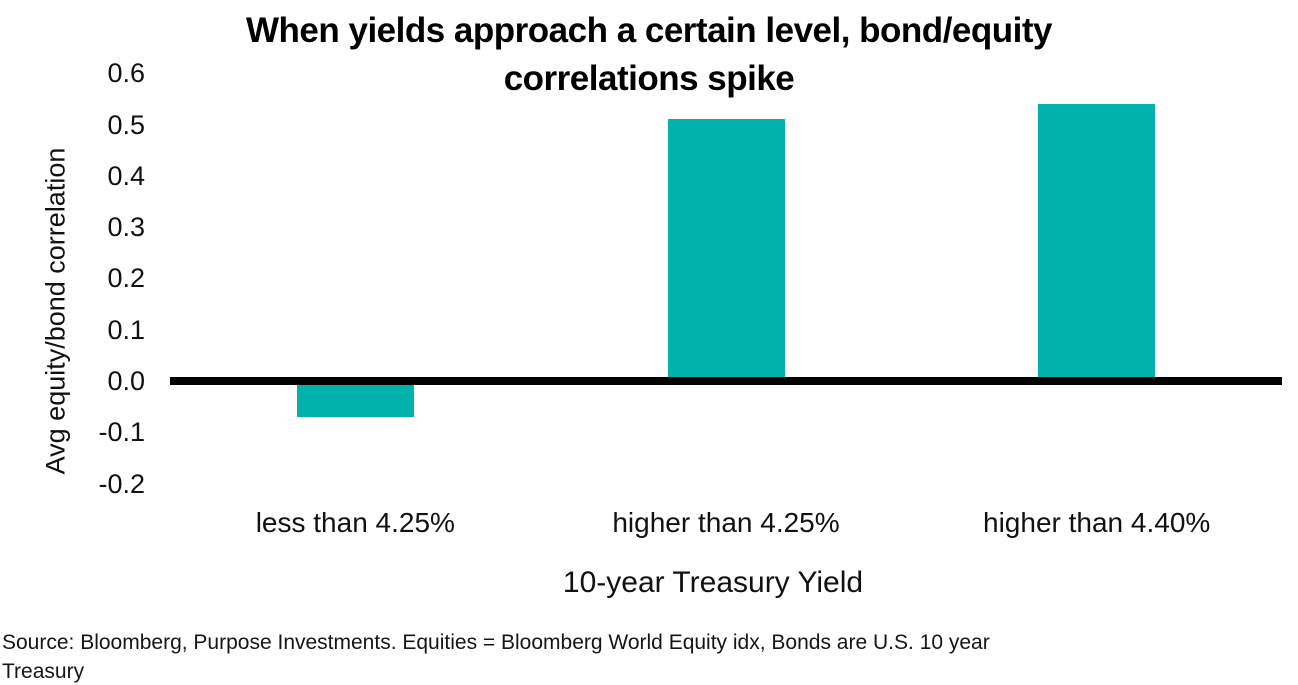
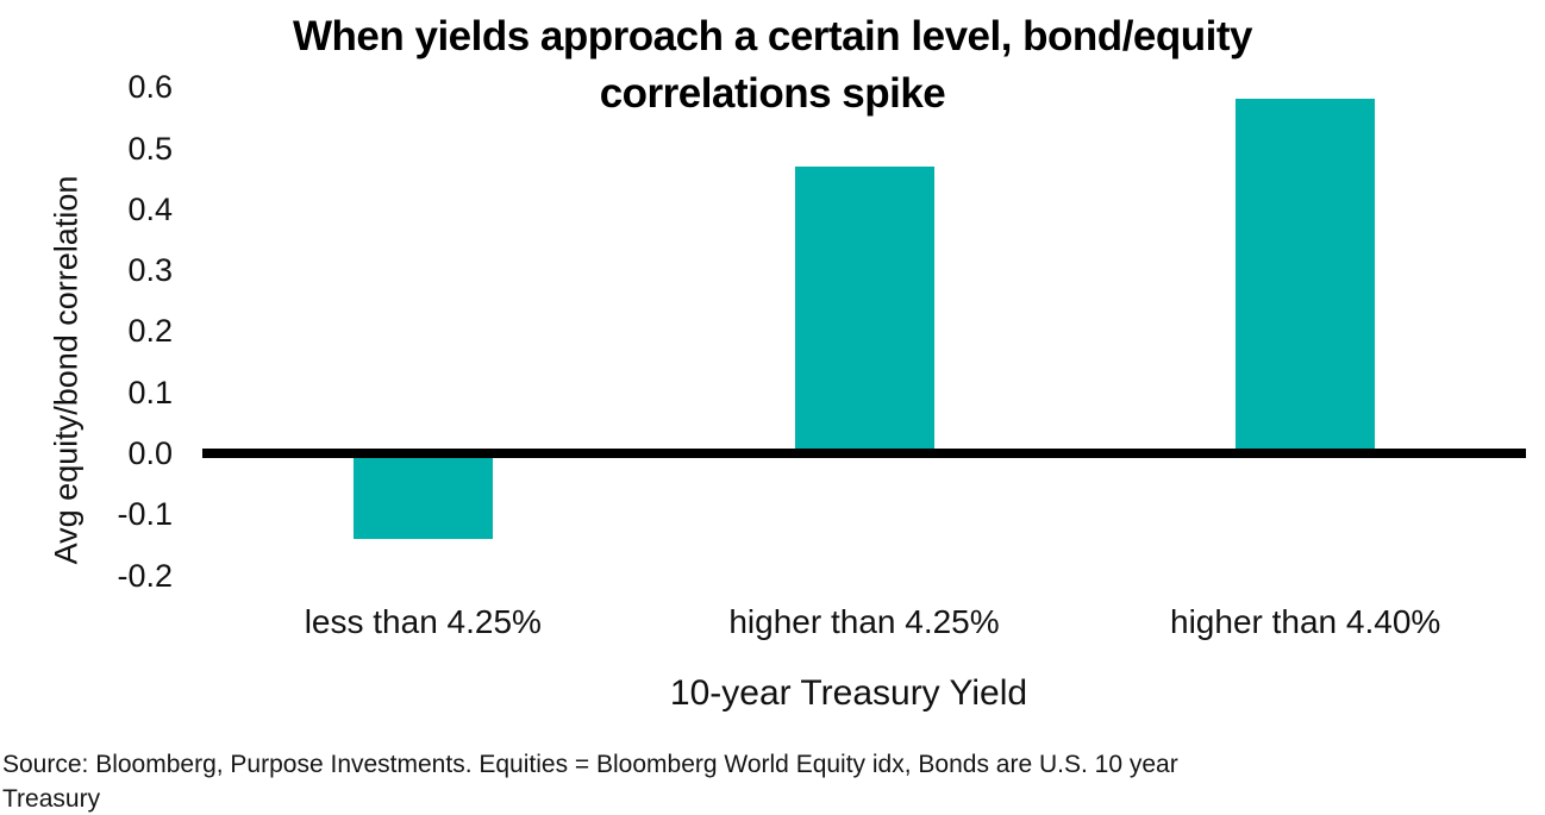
less than 4.25%: -0.07 -> -0.14
higher than 4.25%: 0.51 -> 0.47
higher than 4.40%: 0.54 -> 0.58
